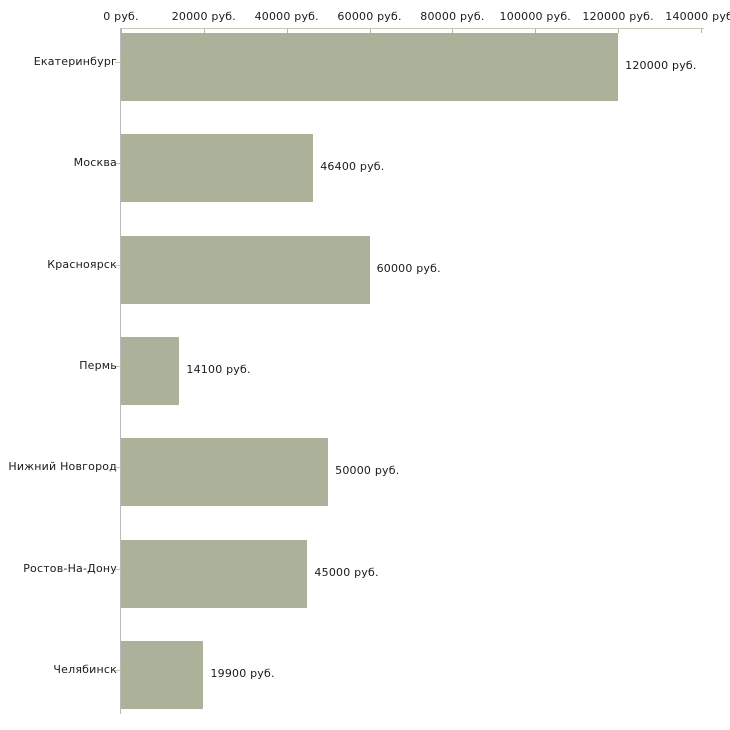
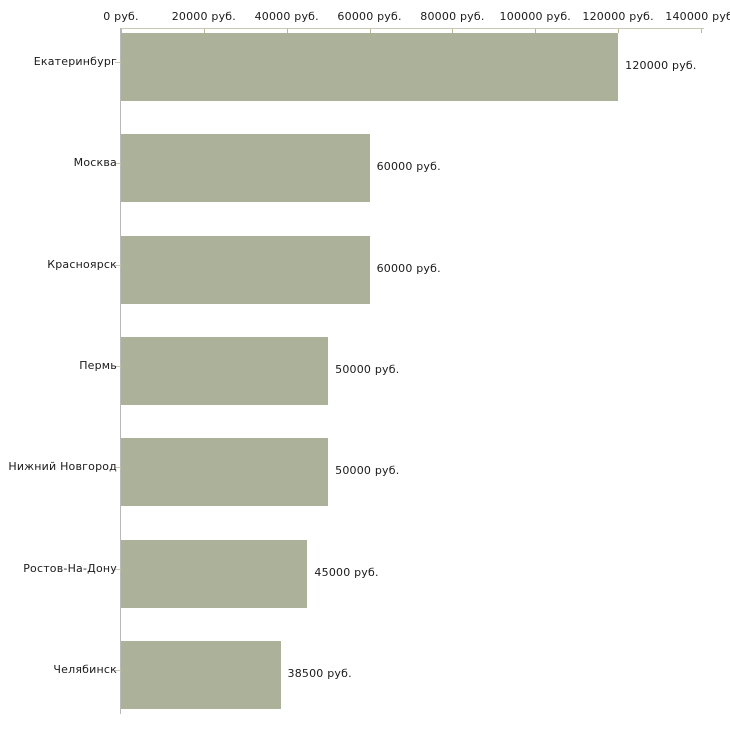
Москва: 46400 -> 60000
Пермь: 14100 -> 50000
Челябинск: 19900 -> 38500
